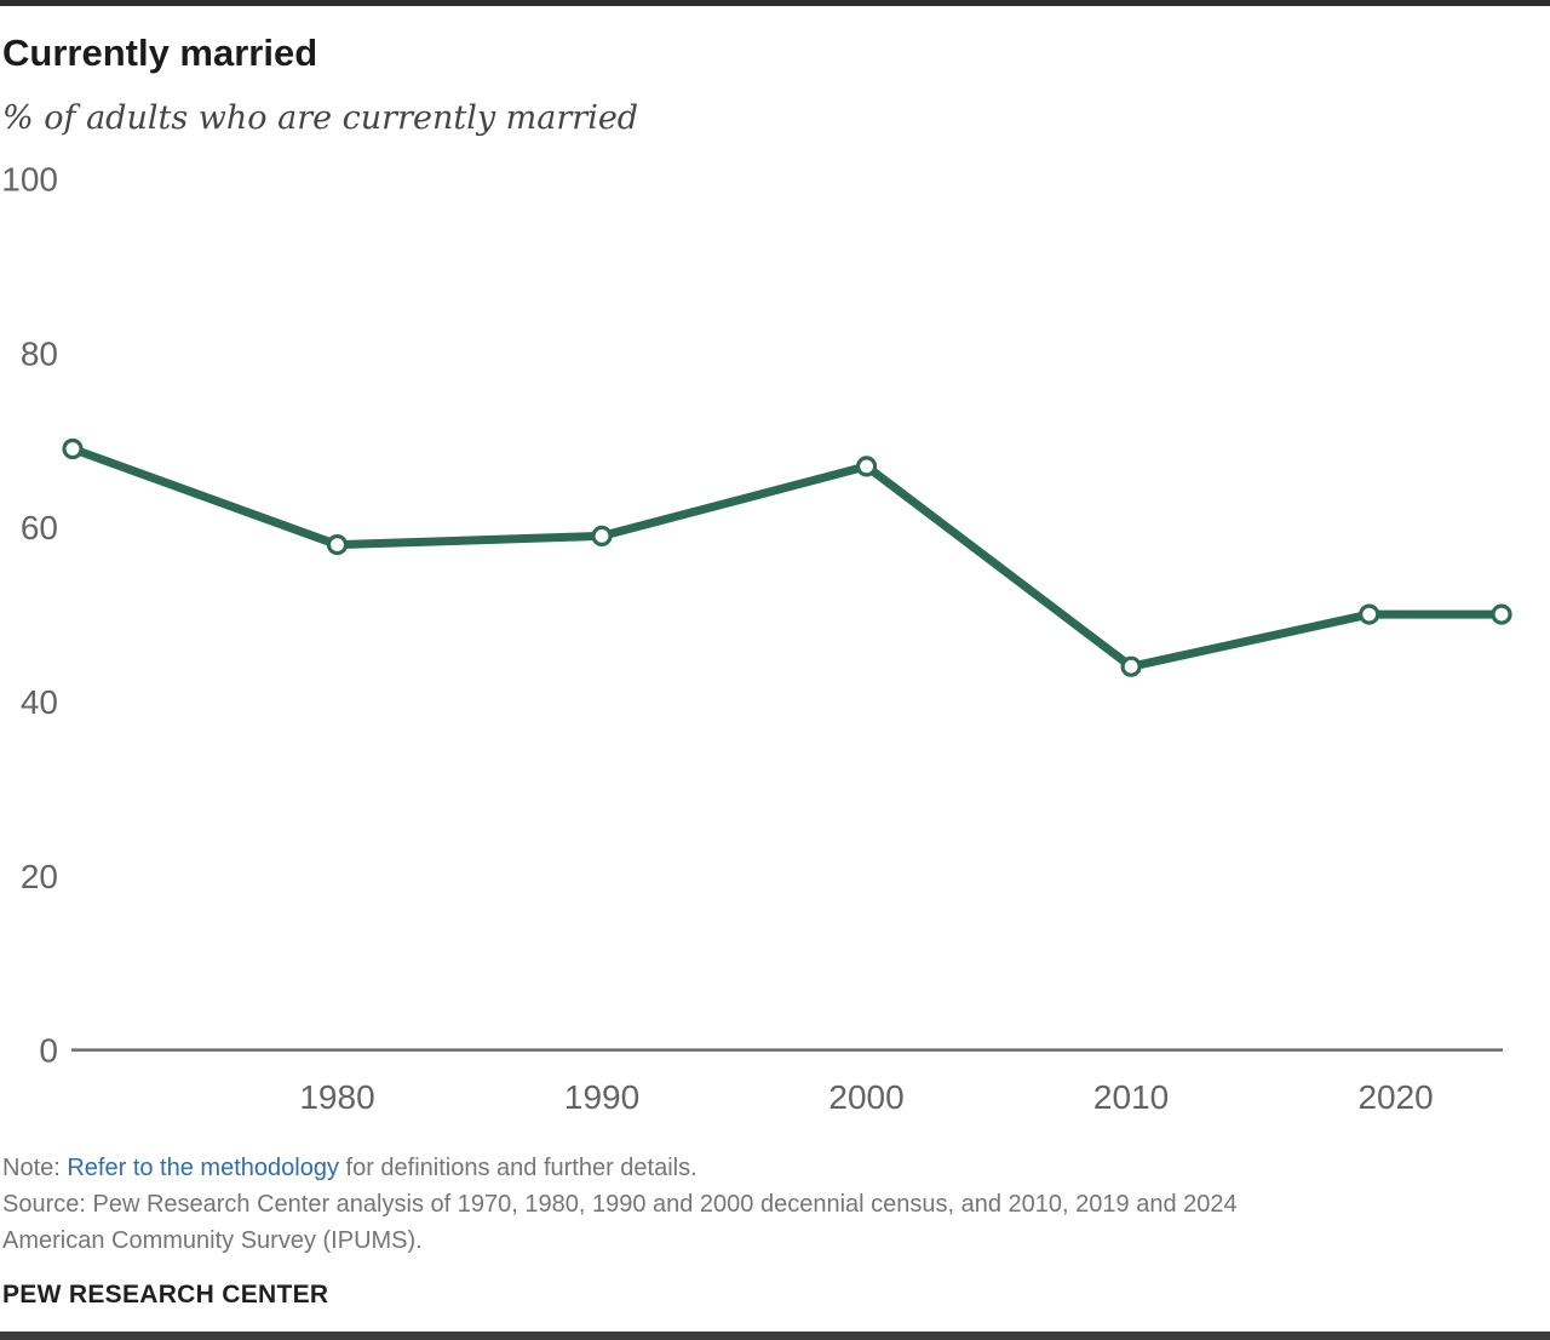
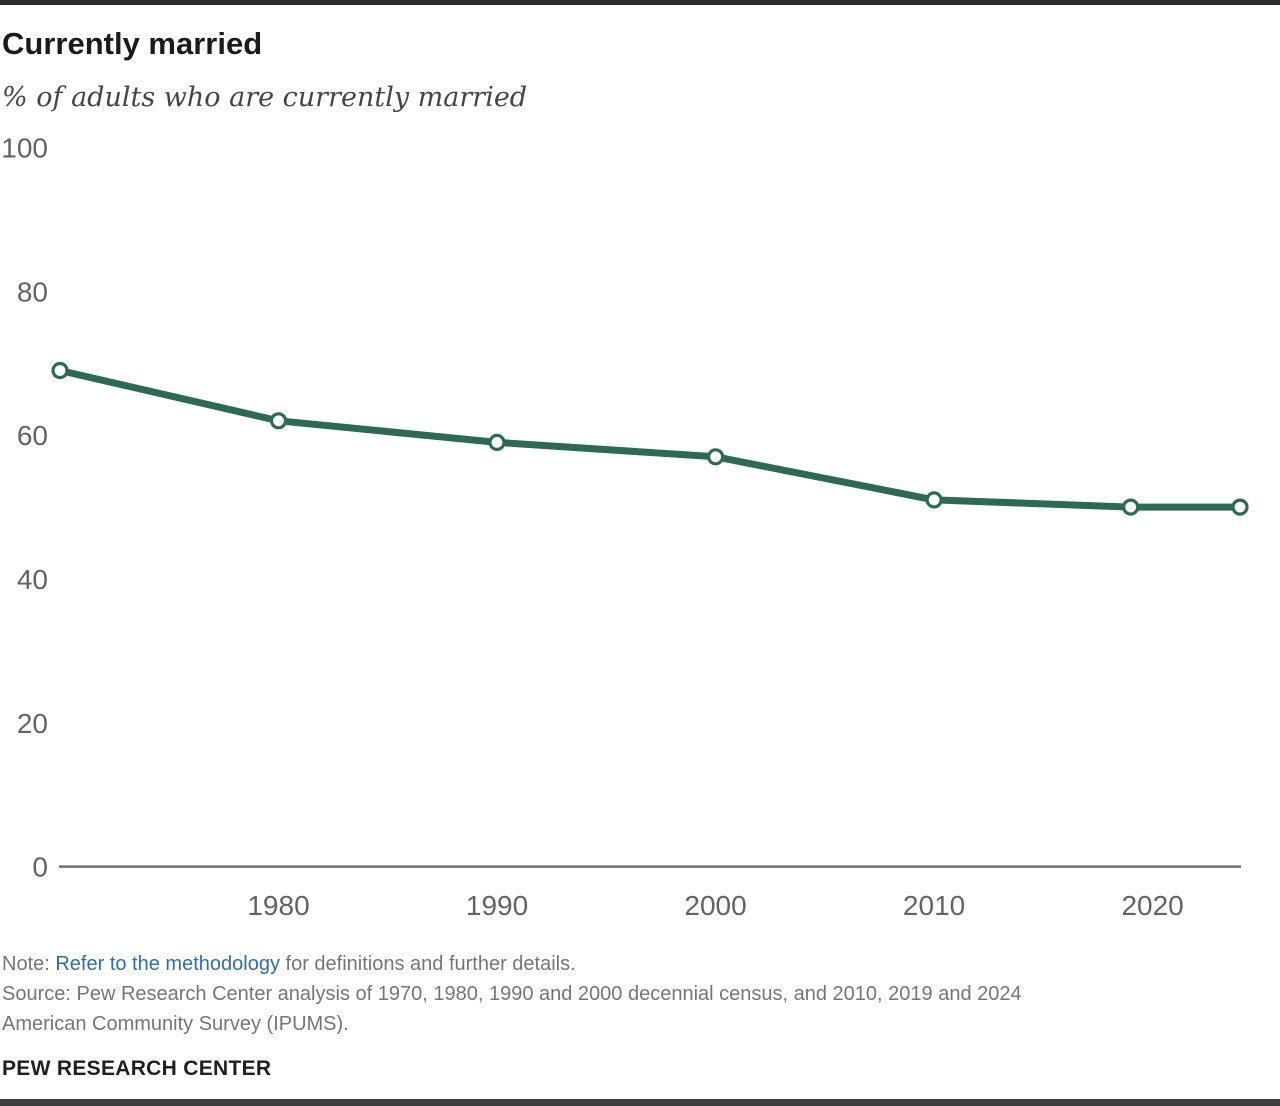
1980: 58 -> 62
2000: 67 -> 57
2010: 44 -> 51
